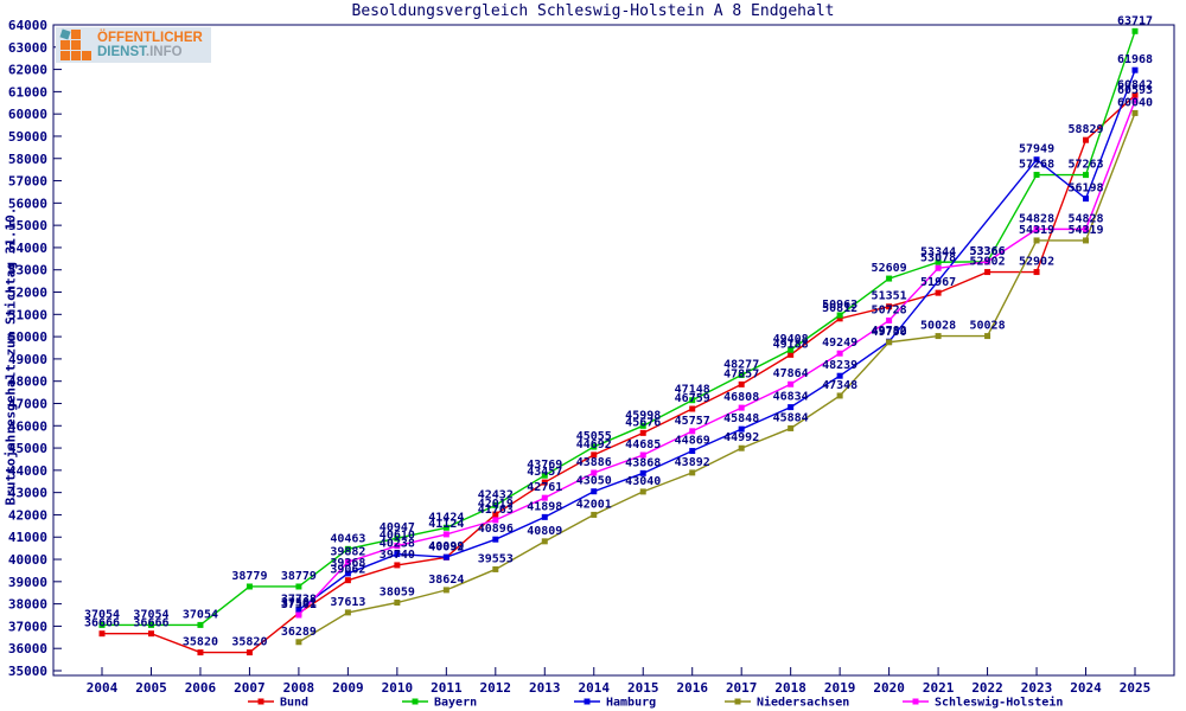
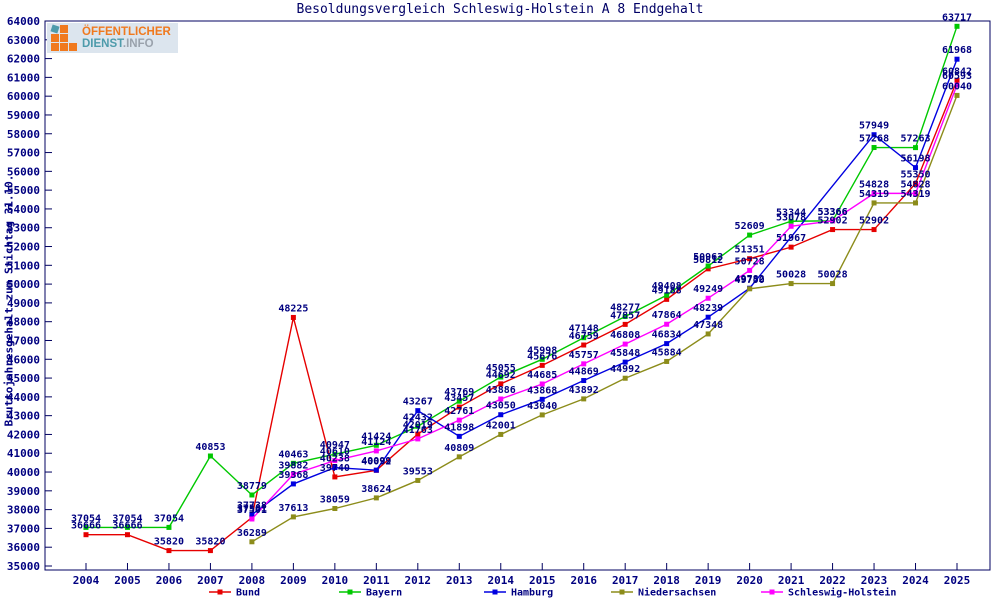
Bayern/2007: 38779 -> 40853
Bund/2009: 39062 -> 48225
Hamburg/2012: 40896 -> 43267
Bund/2024: 58829 -> 55350
